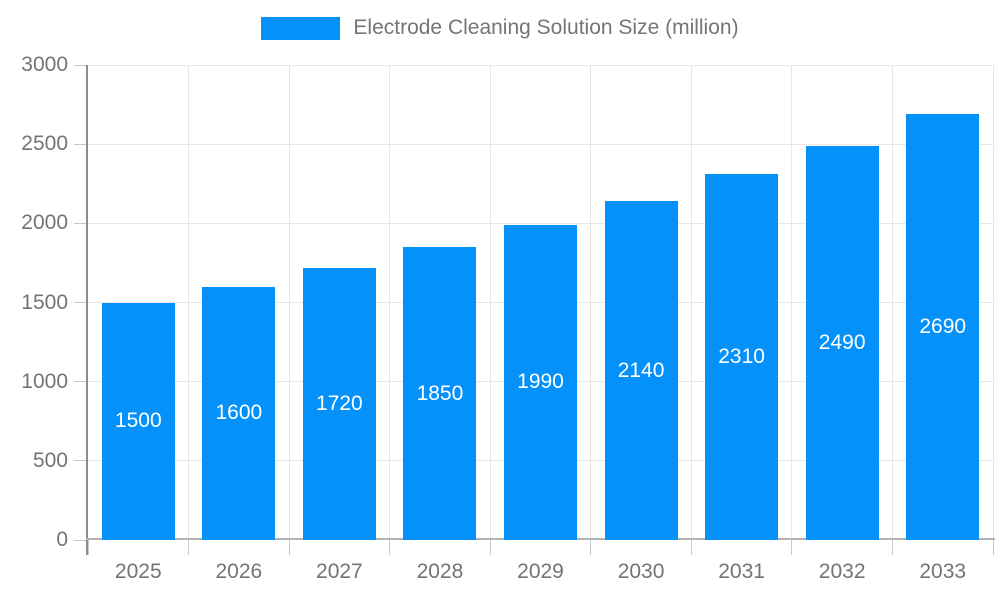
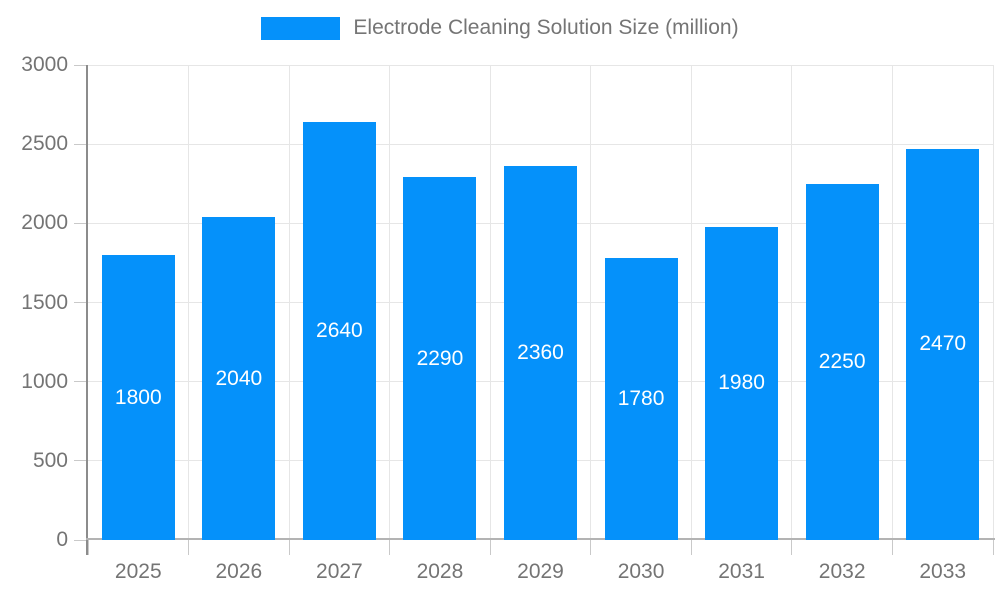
2025: 1500 -> 1800
2026: 1600 -> 2040
2027: 1720 -> 2640
2028: 1850 -> 2290
2029: 1990 -> 2360
2030: 2140 -> 1780
2031: 2310 -> 1980
2032: 2490 -> 2250
2033: 2690 -> 2470
